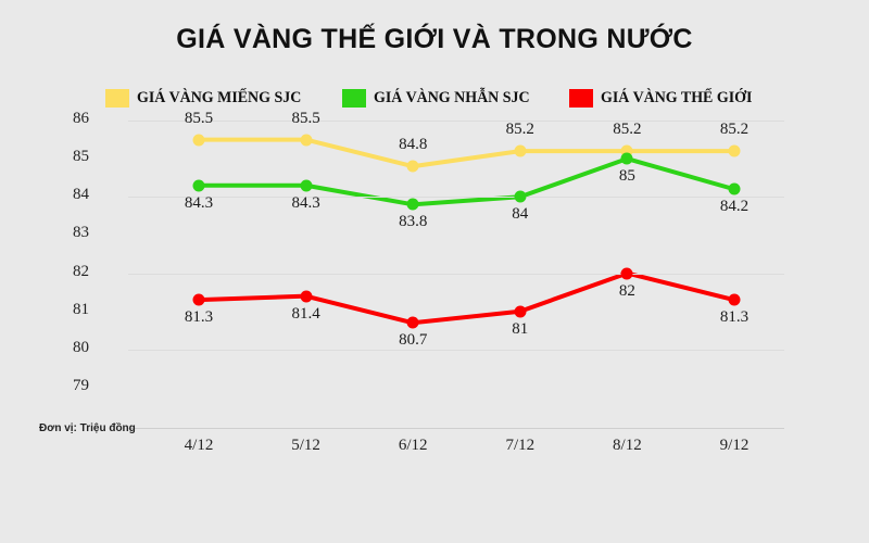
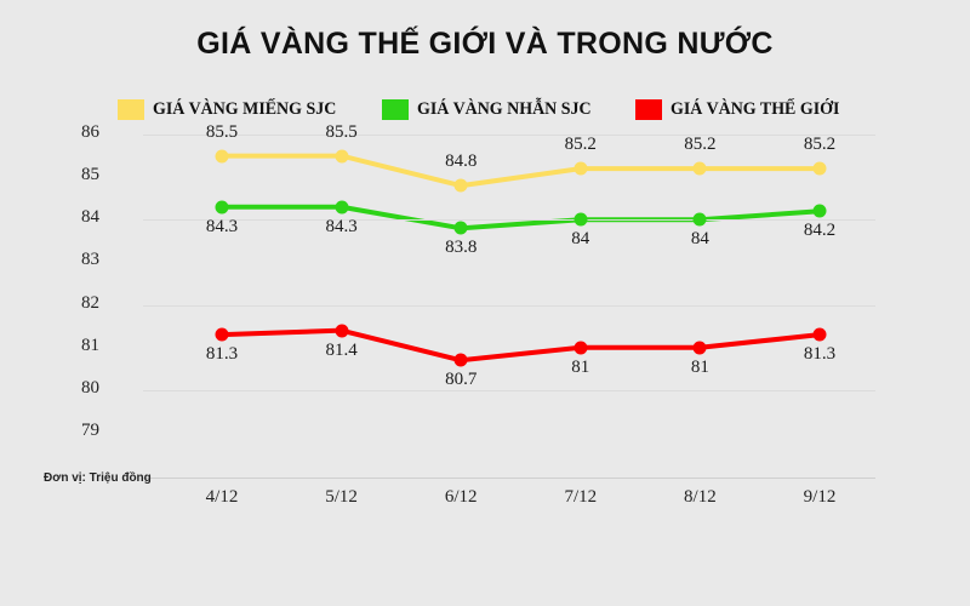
GIÁ VÀNG NHẪN SJC/8/12: 85 -> 84
GIÁ VÀNG THẾ GIỚI/8/12: 82 -> 81
